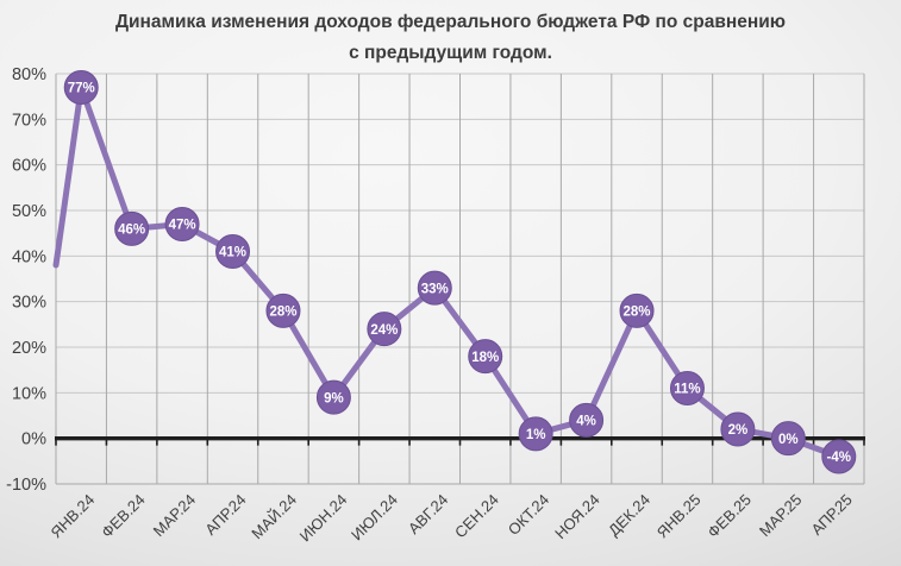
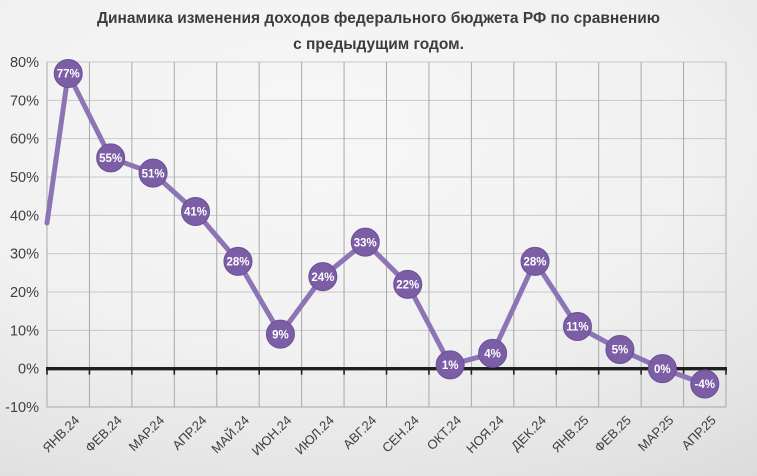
ФЕВ.24: 46% -> 55%
МАР.24: 47% -> 51%
СЕН.24: 18% -> 22%
ФЕВ.25: 2% -> 5%
